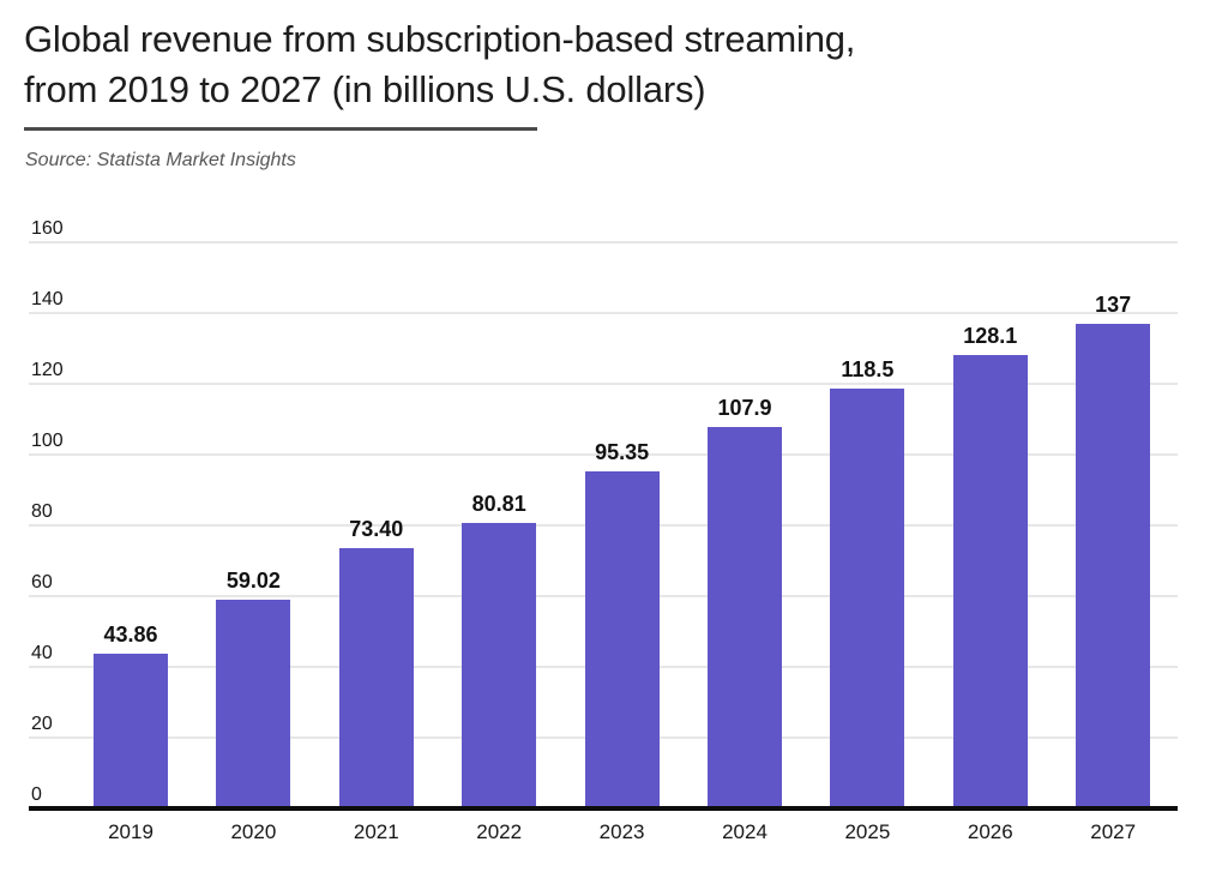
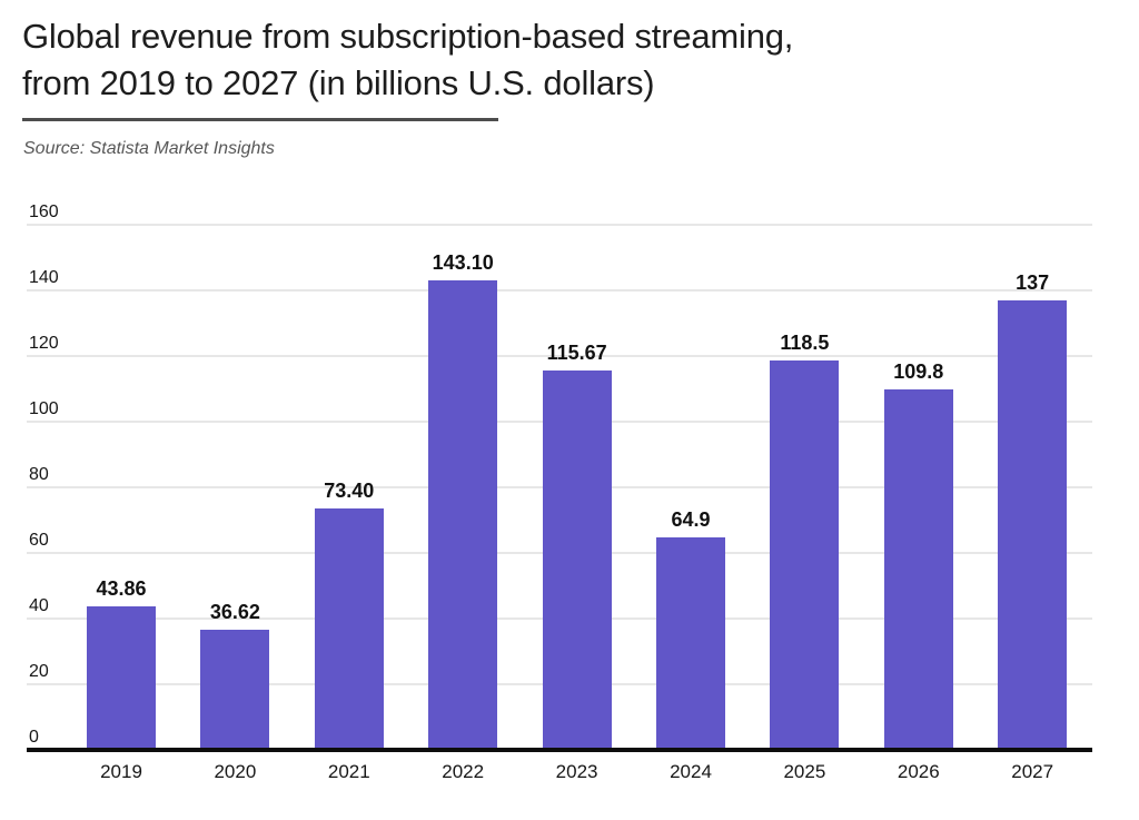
2020: 59.02 -> 36.62
2022: 80.81 -> 143.10
2023: 95.35 -> 115.67
2024: 107.9 -> 64.9
2026: 128.1 -> 109.8
